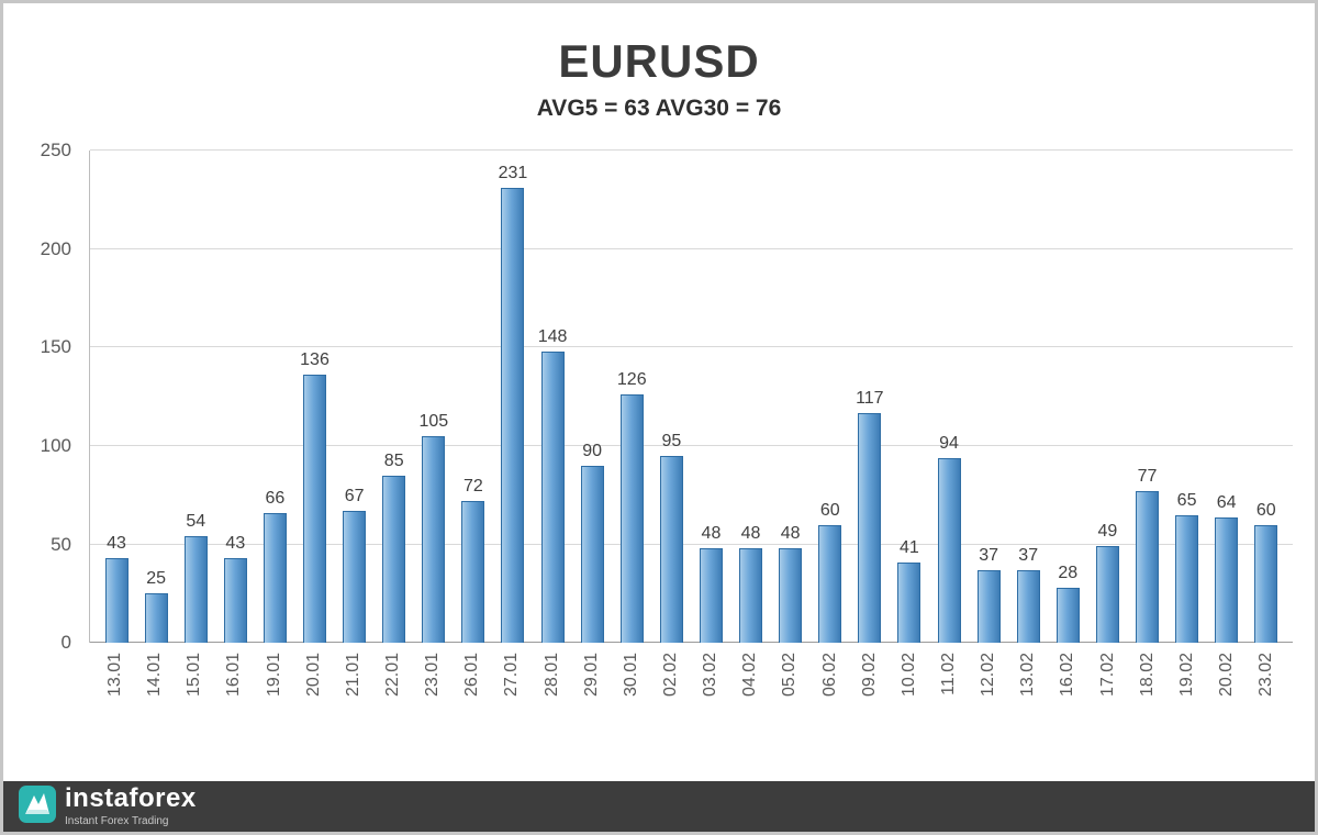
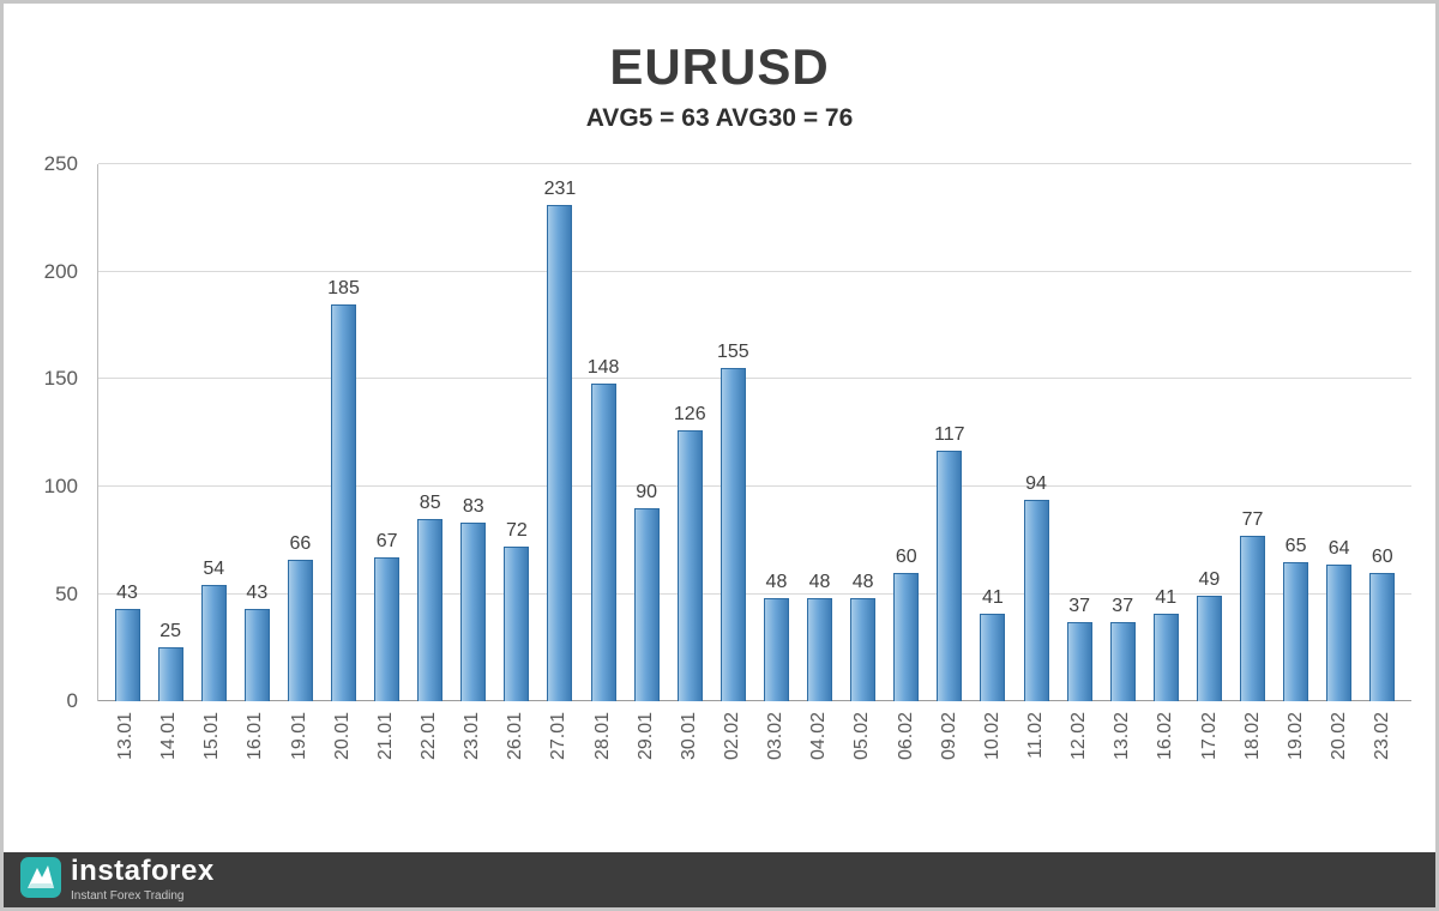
20.01: 136 -> 185
23.01: 105 -> 83
02.02: 95 -> 155
16.02: 28 -> 41
